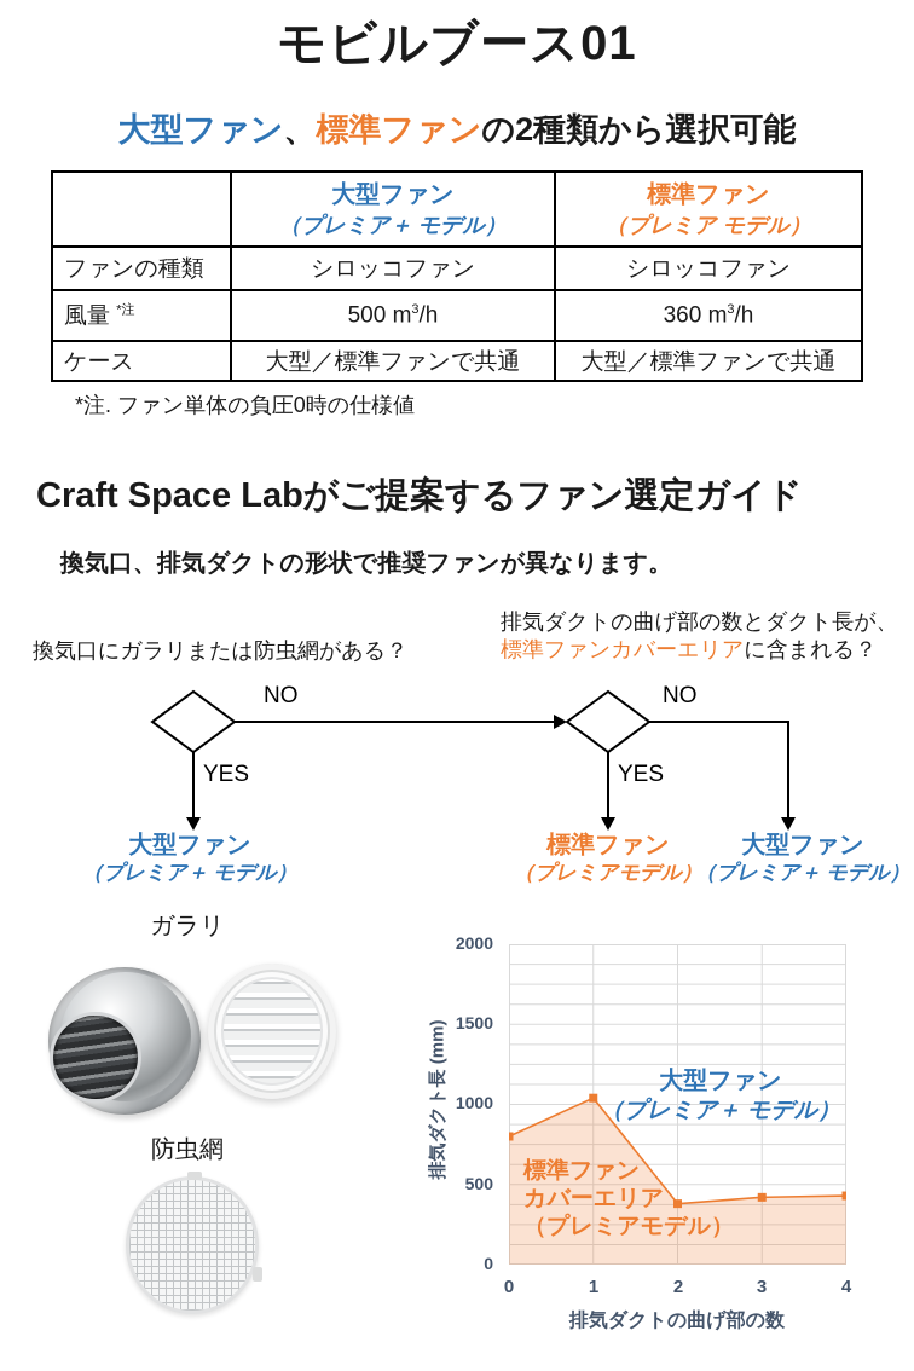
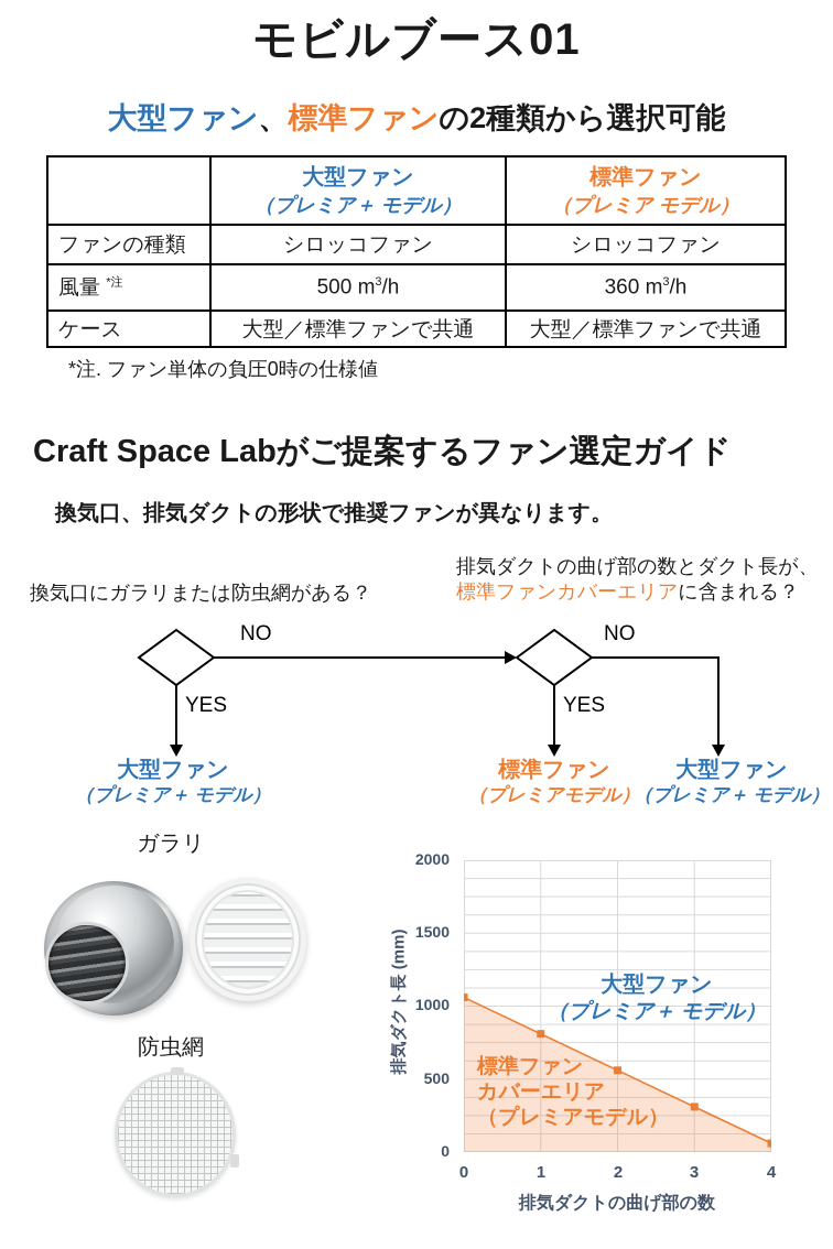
0: 800 -> 1060
1: 1040 -> 810
2: 380 -> 560
3: 420 -> 310
4: 430 -> 60
